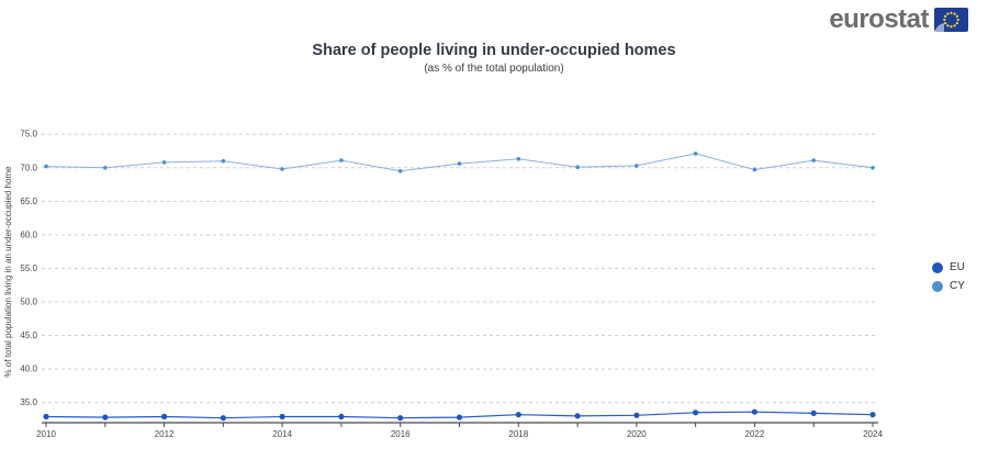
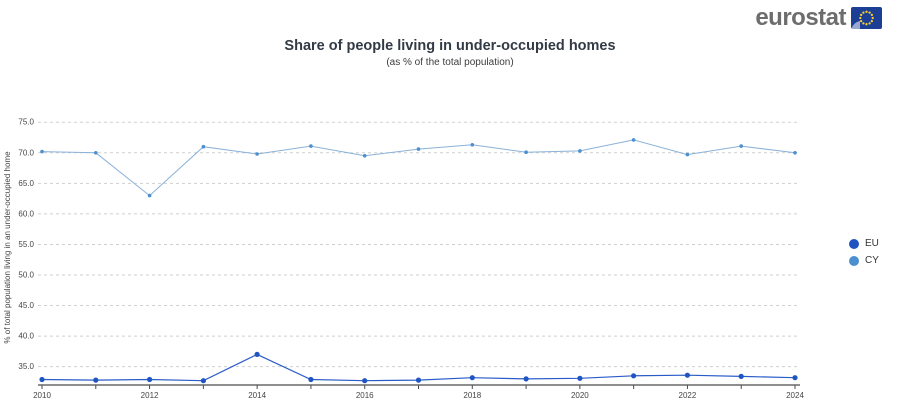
CY/2012: 71 -> 63
EU/2014: 33 -> 37
